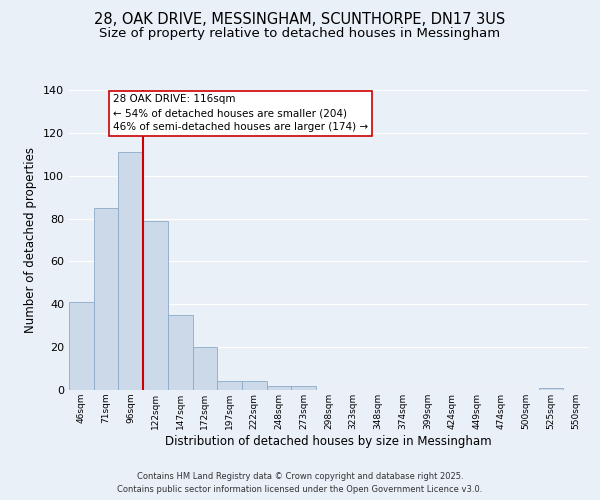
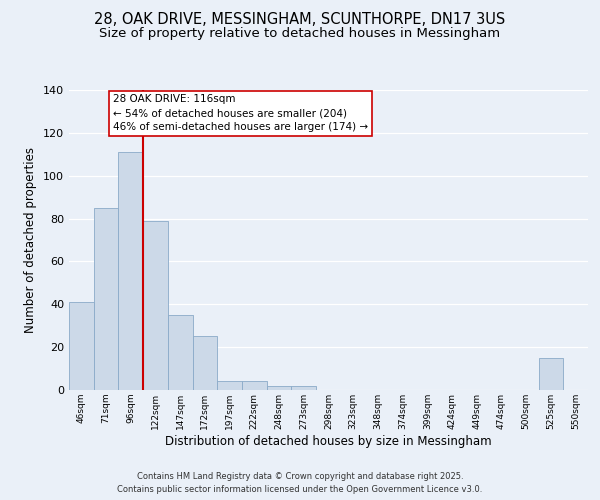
172sqm: 20 -> 25
525sqm: 1 -> 15
